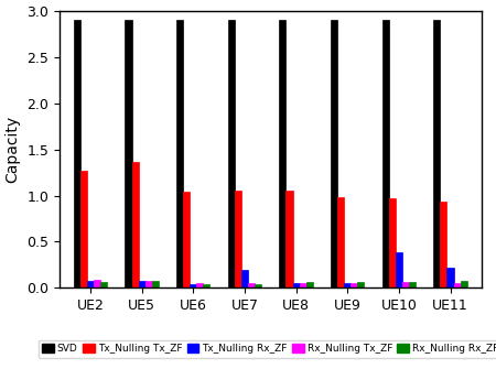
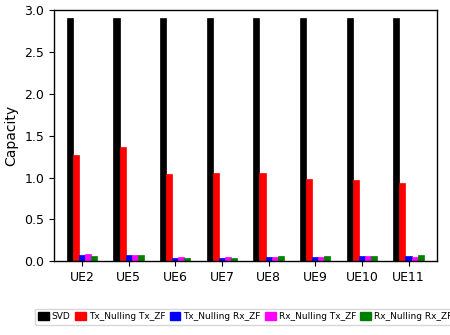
Tx_Nulling Rx_ZF/UE7: 0.20 -> 0.04
Tx_Nulling Rx_ZF/UE10: 0.38 -> 0.06
Tx_Nulling Rx_ZF/UE11: 0.22 -> 0.06
